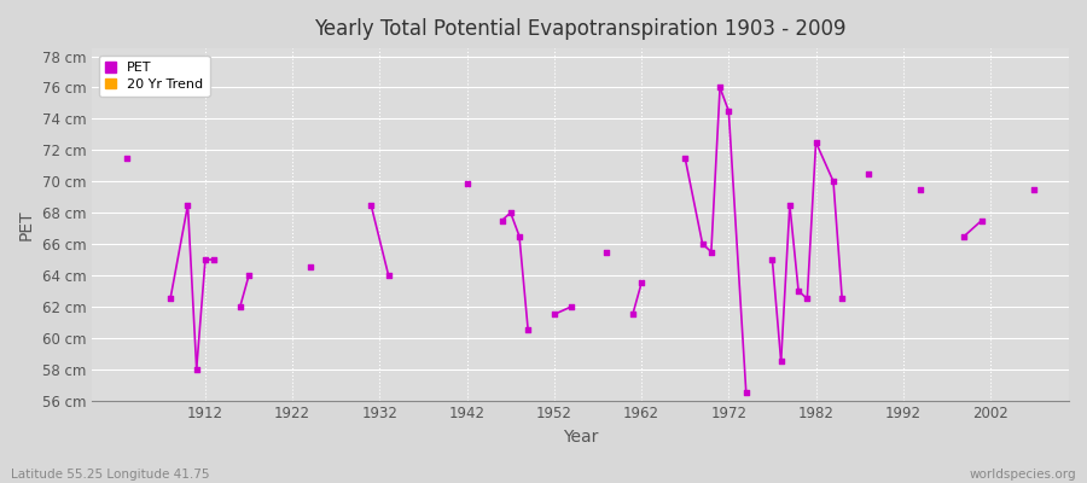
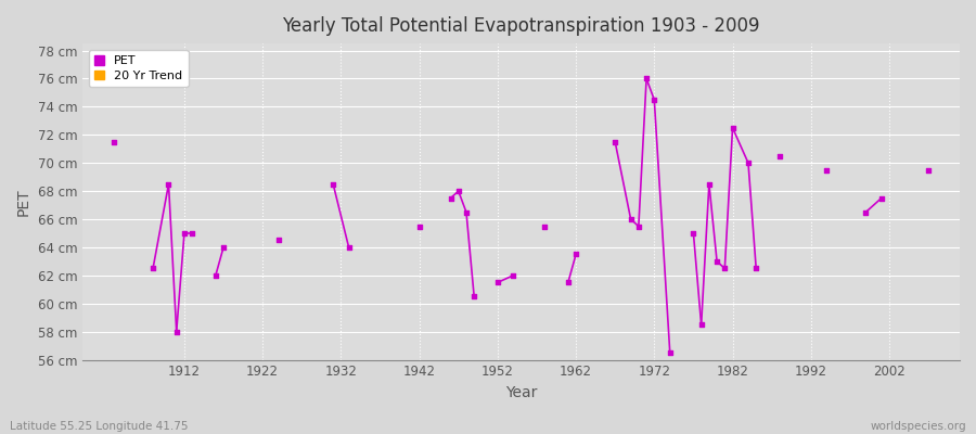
1942: 69.9 cm -> 65.5 cm
